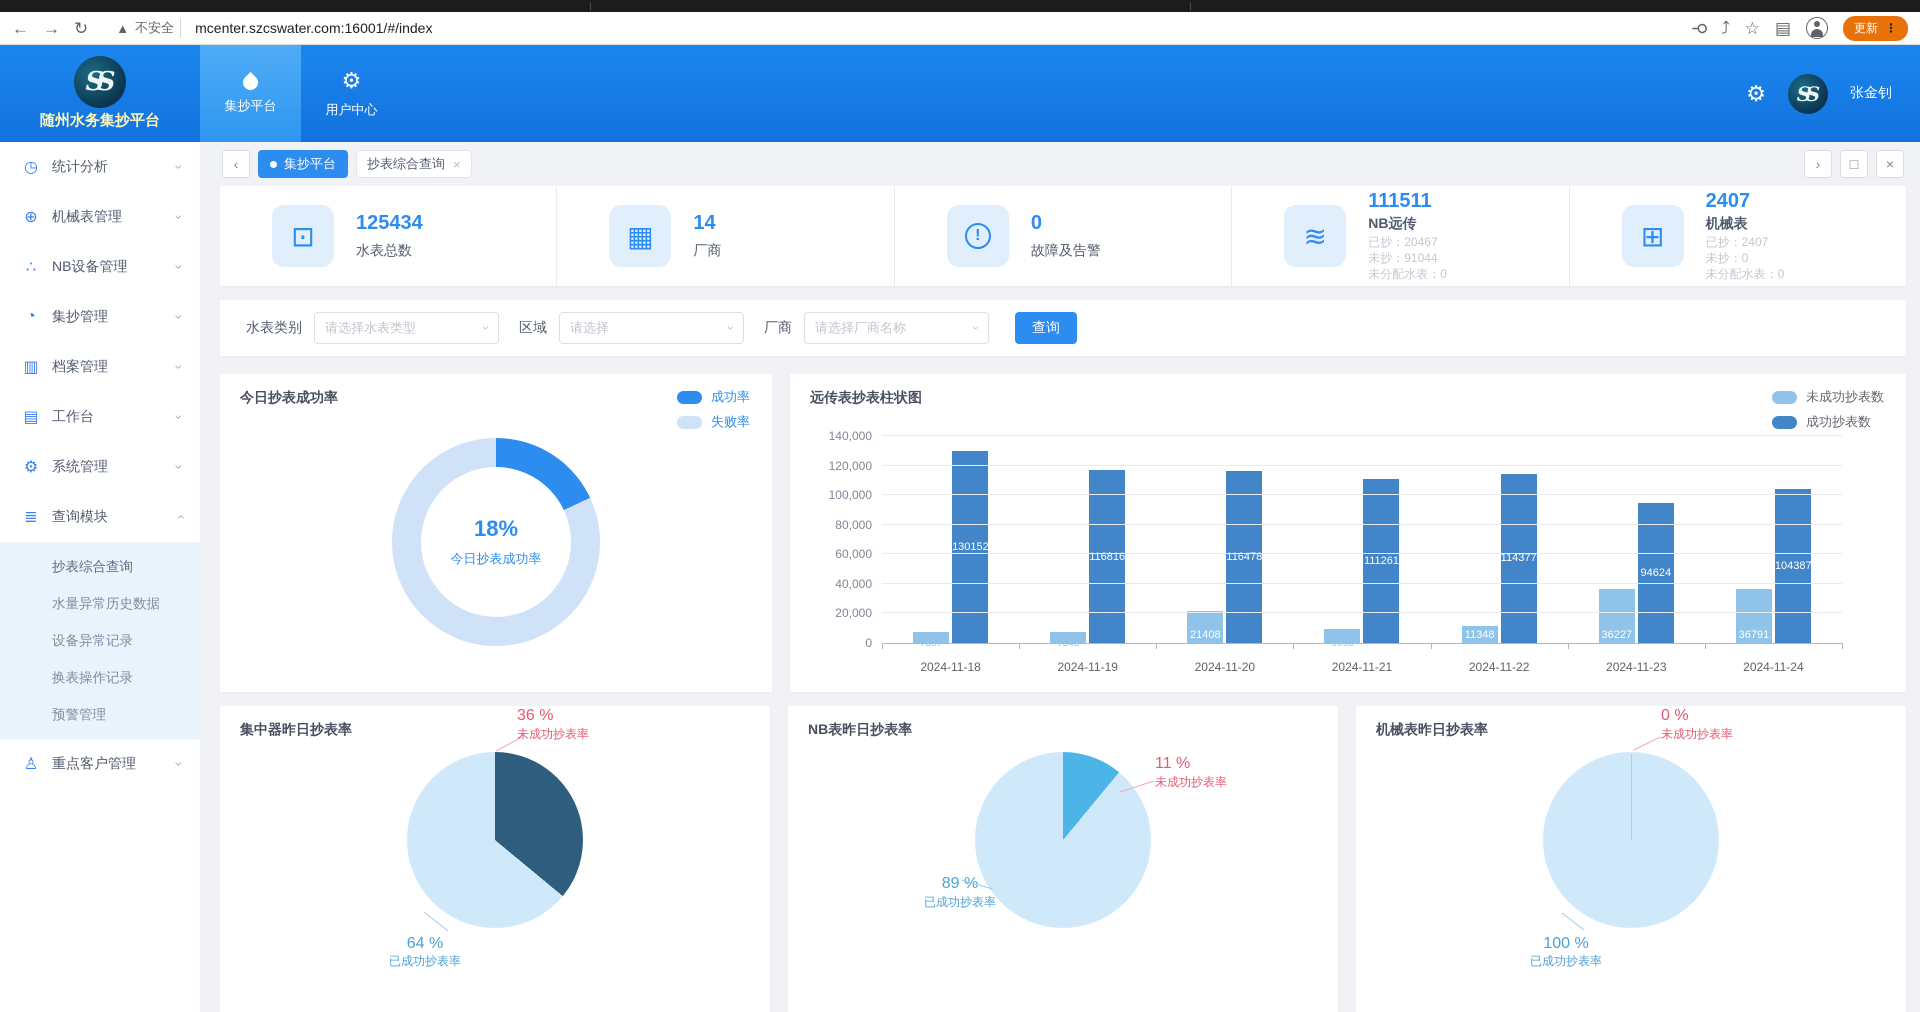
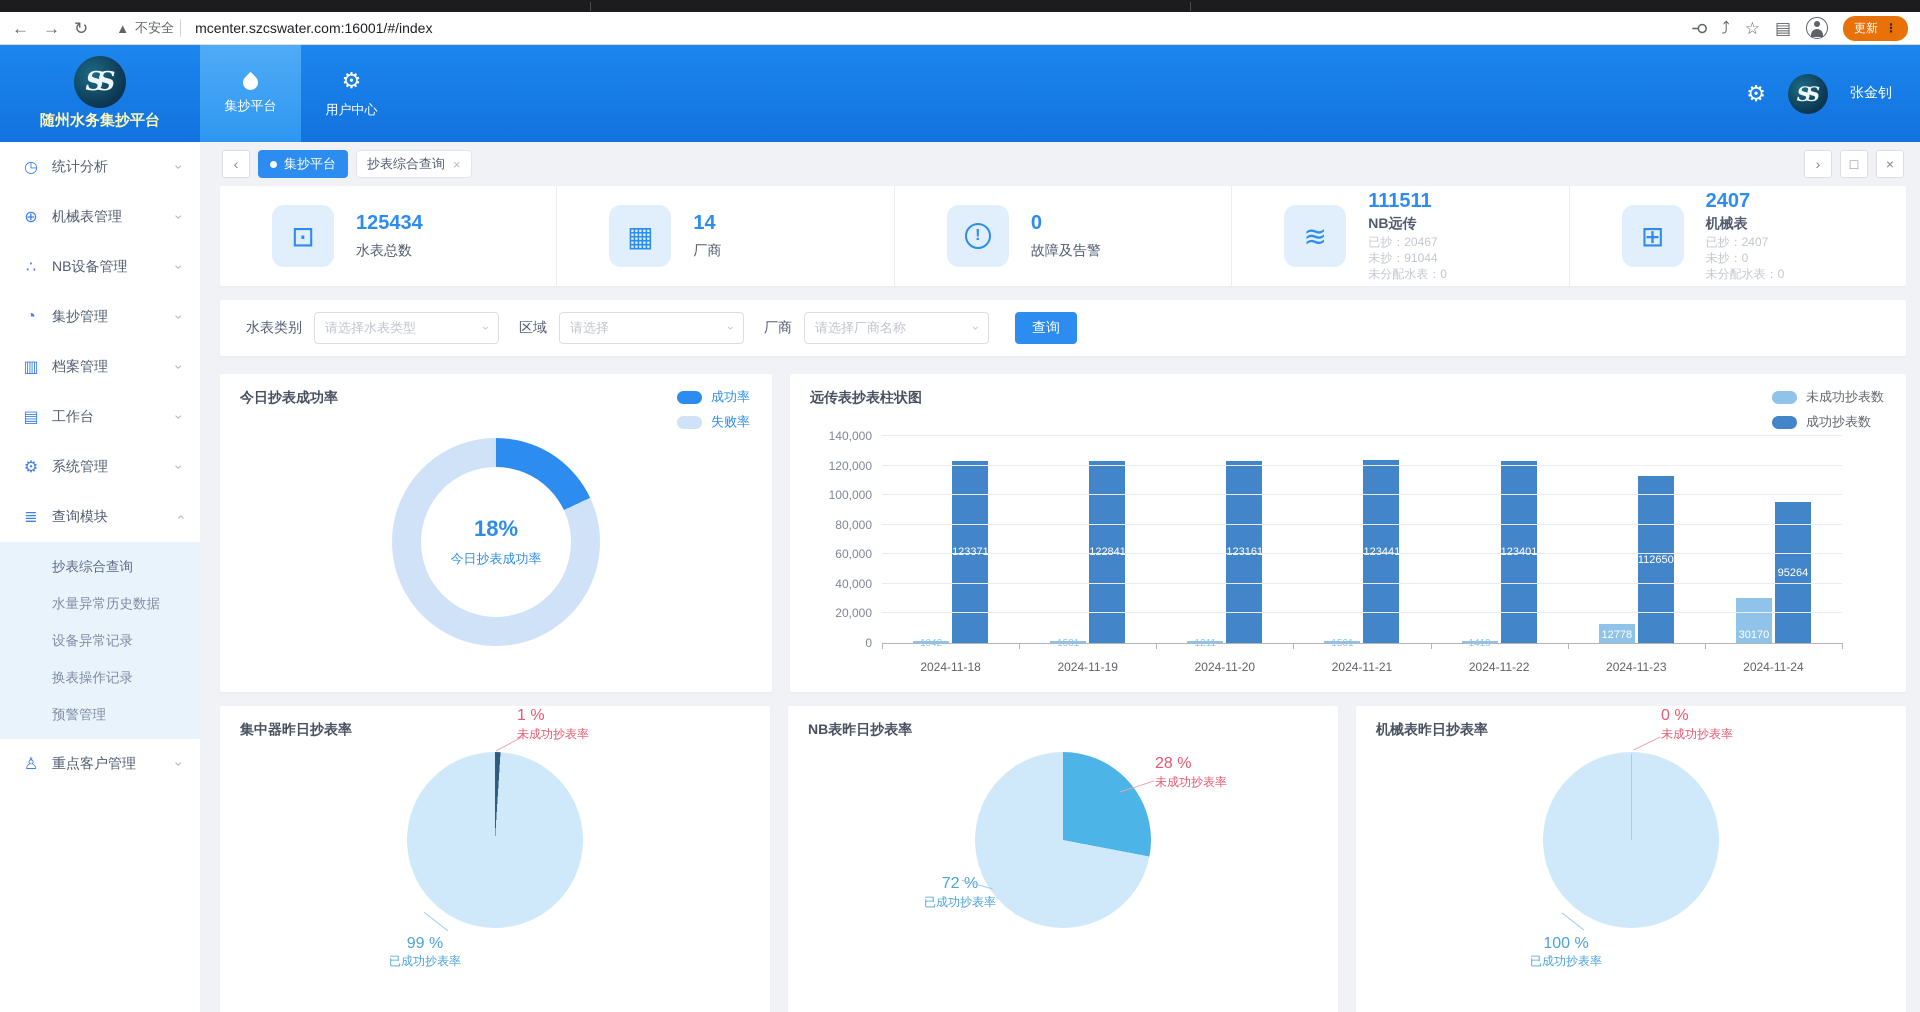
远传表抄表柱状图/未成功抄表数/2024-11-18: 7367 -> 1042
远传表抄表柱状图/成功抄表数/2024-11-18: 130152 -> 123371
远传表抄表柱状图/未成功抄表数/2024-11-19: 7343 -> 1581
远传表抄表柱状图/成功抄表数/2024-11-19: 116816 -> 122841
远传表抄表柱状图/未成功抄表数/2024-11-20: 21408 -> 1211
远传表抄表柱状图/成功抄表数/2024-11-20: 116478 -> 123161
远传表抄表柱状图/未成功抄表数/2024-11-21: 9696 -> 1501
远传表抄表柱状图/成功抄表数/2024-11-21: 111261 -> 123441
远传表抄表柱状图/未成功抄表数/2024-11-22: 11348 -> 1419
远传表抄表柱状图/成功抄表数/2024-11-22: 114377 -> 123401
远传表抄表柱状图/未成功抄表数/2024-11-23: 36227 -> 12778
远传表抄表柱状图/成功抄表数/2024-11-23: 94624 -> 112650
远传表抄表柱状图/未成功抄表数/2024-11-24: 36791 -> 30170
远传表抄表柱状图/成功抄表数/2024-11-24: 104387 -> 95264
集中器昨日抄表率/未成功抄表率: 36 -> 1
集中器昨日抄表率/已成功抄表率: 64 -> 99
NB表昨日抄表率/未成功抄表率: 11 -> 28
NB表昨日抄表率/已成功抄表率: 89 -> 72
